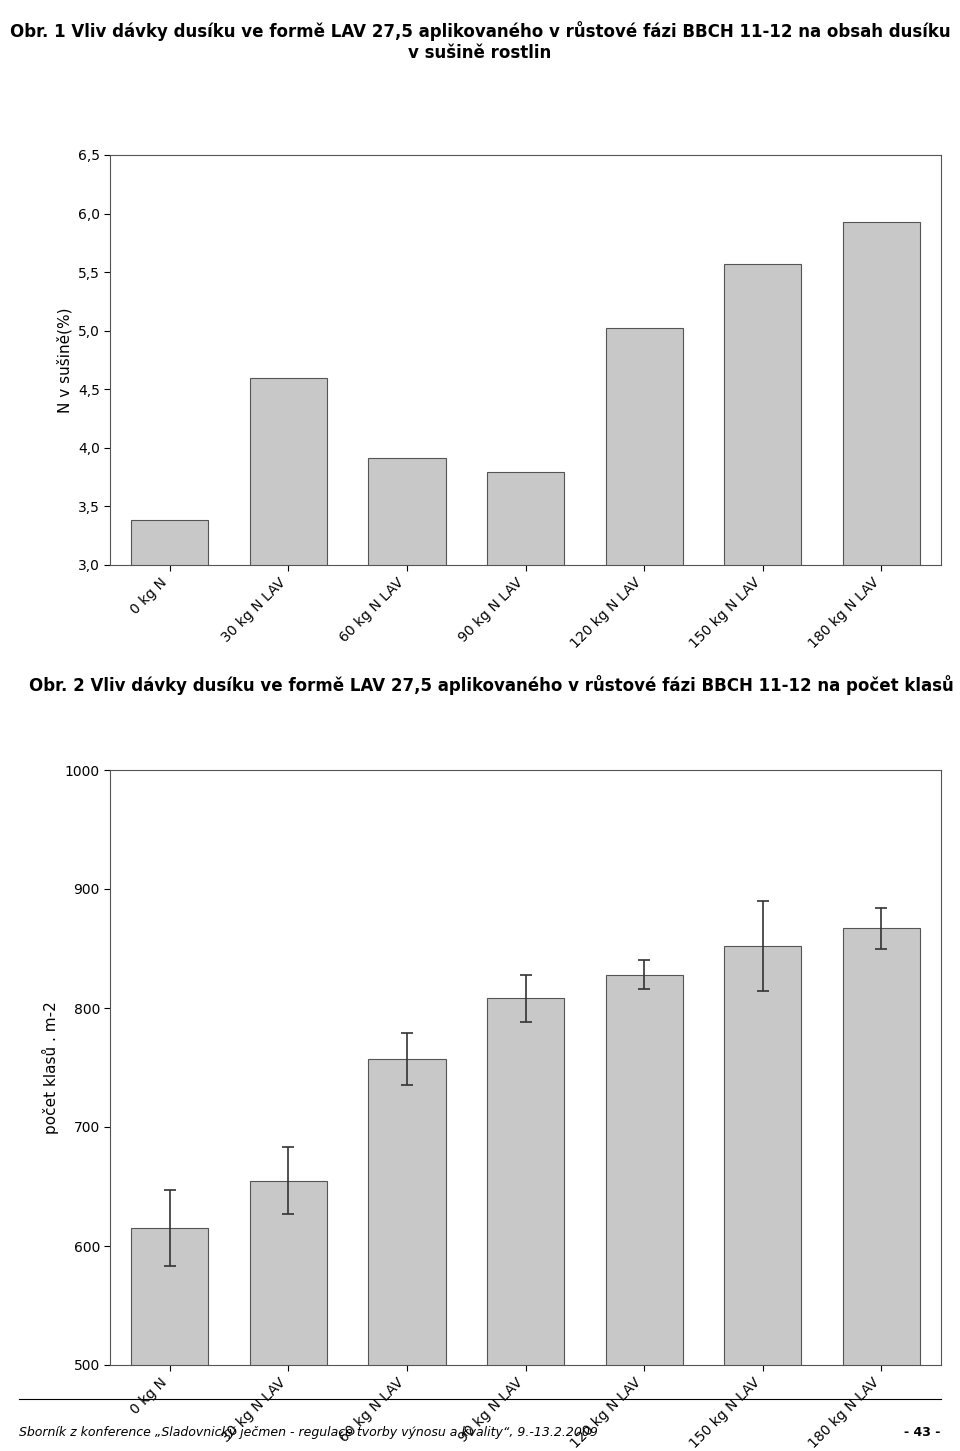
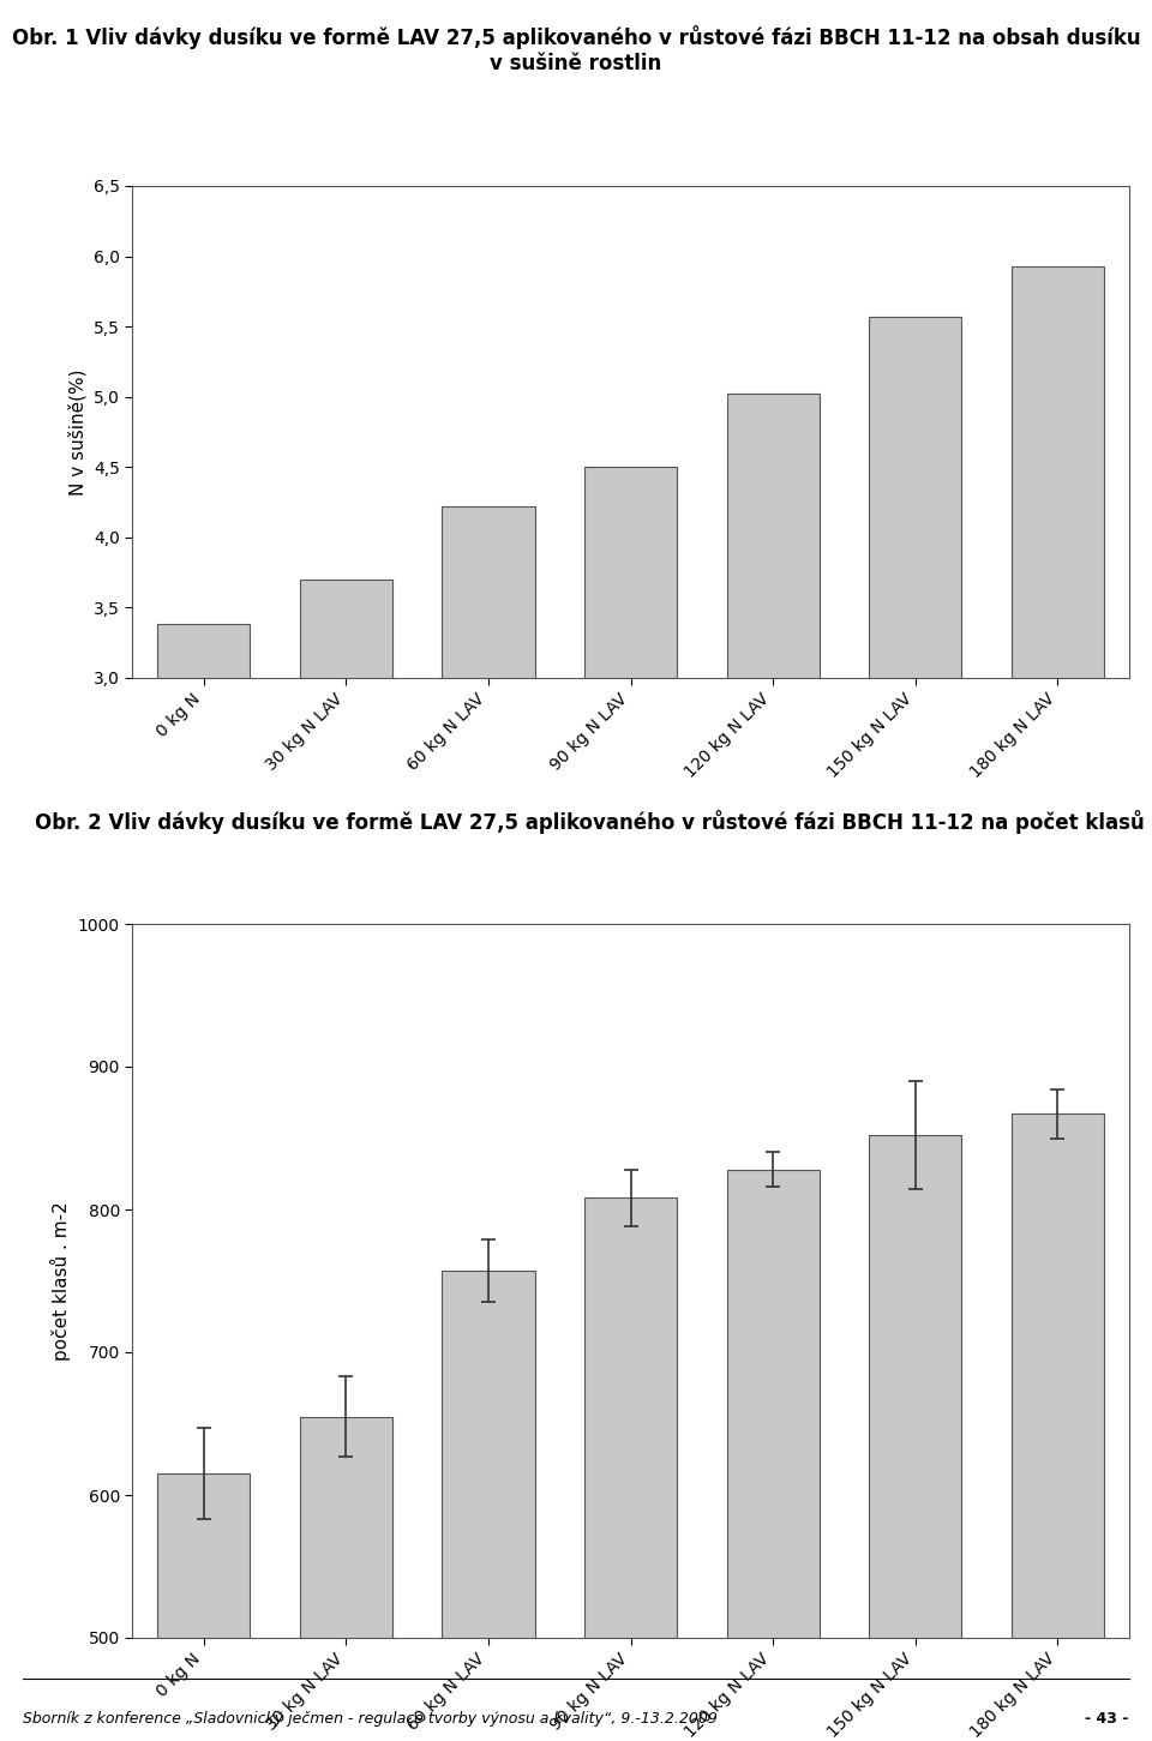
30 kg N LAV: 4,60 -> 3,70
60 kg N LAV: 3,91 -> 4,22
90 kg N LAV: 3,79 -> 4,50
